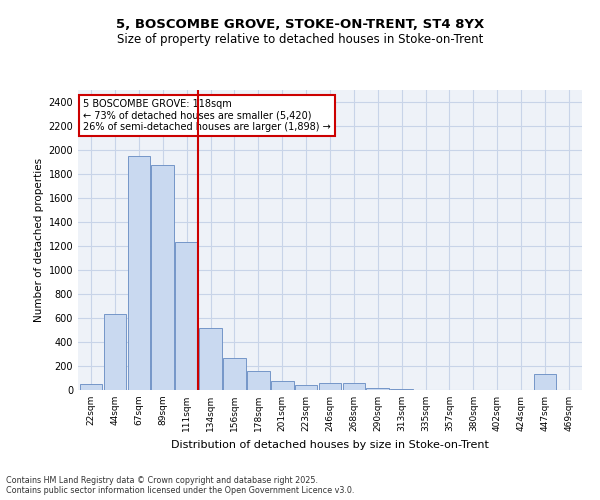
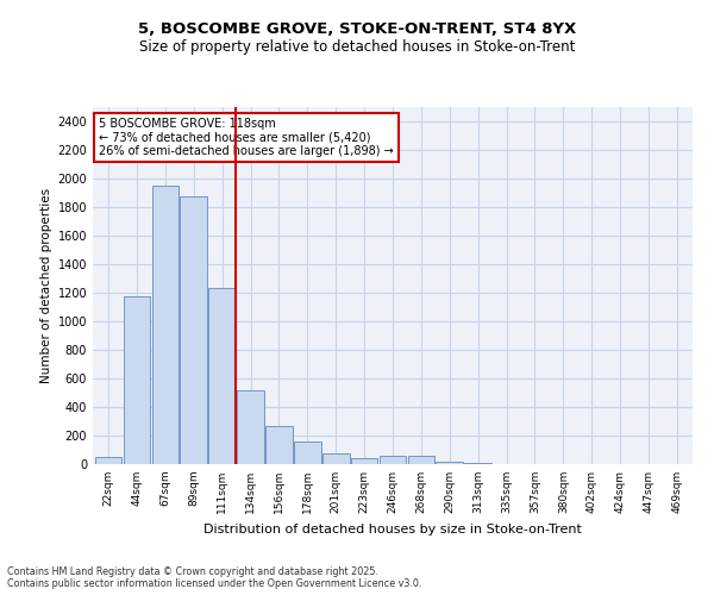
44sqm: 630 -> 1180
447sqm: 130 -> 0
